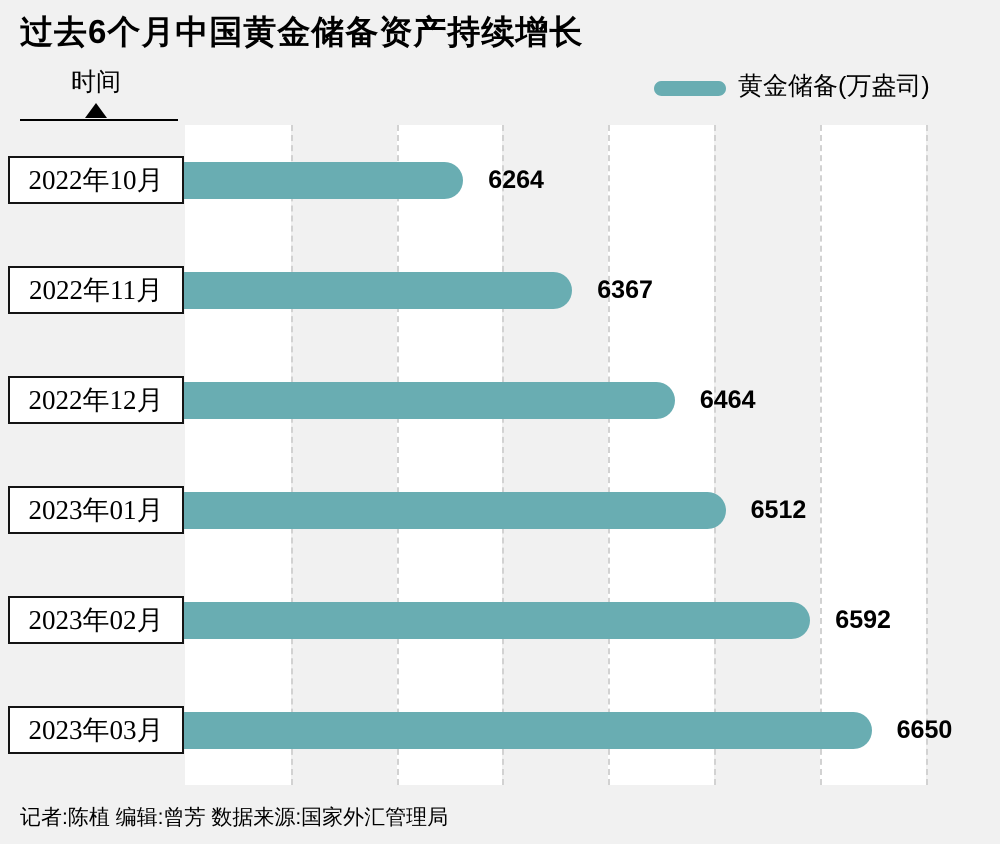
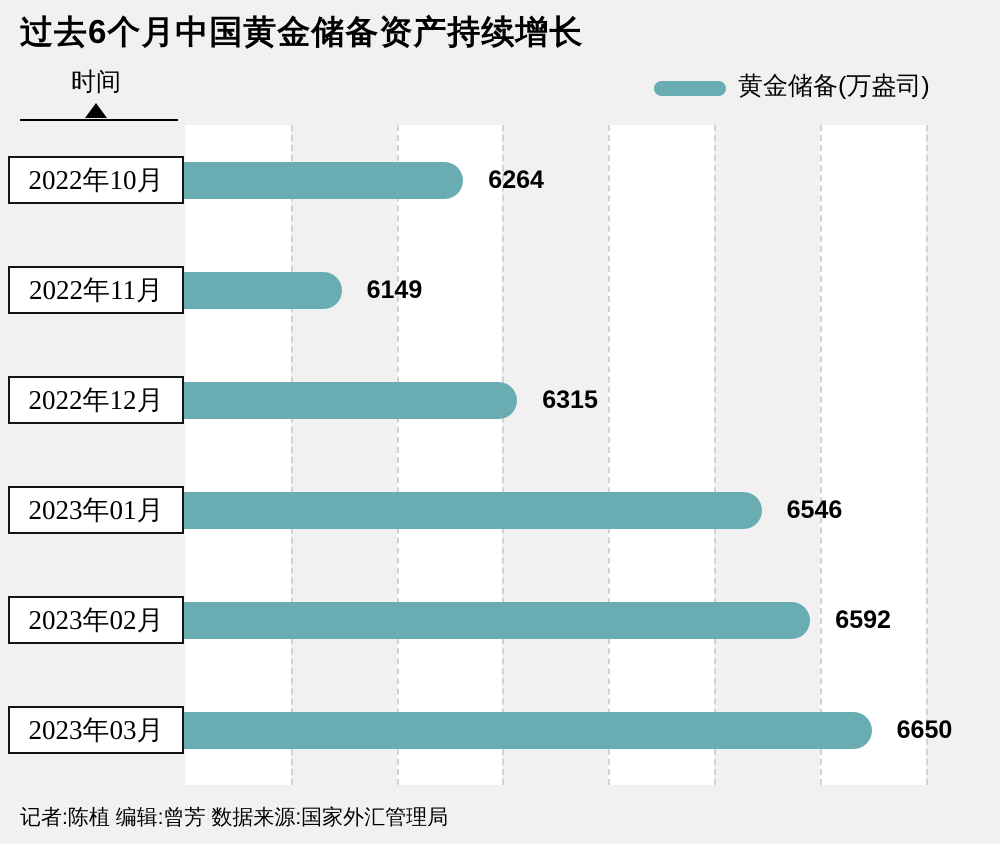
2022年11月: 6367 -> 6149
2022年12月: 6464 -> 6315
2023年01月: 6512 -> 6546
